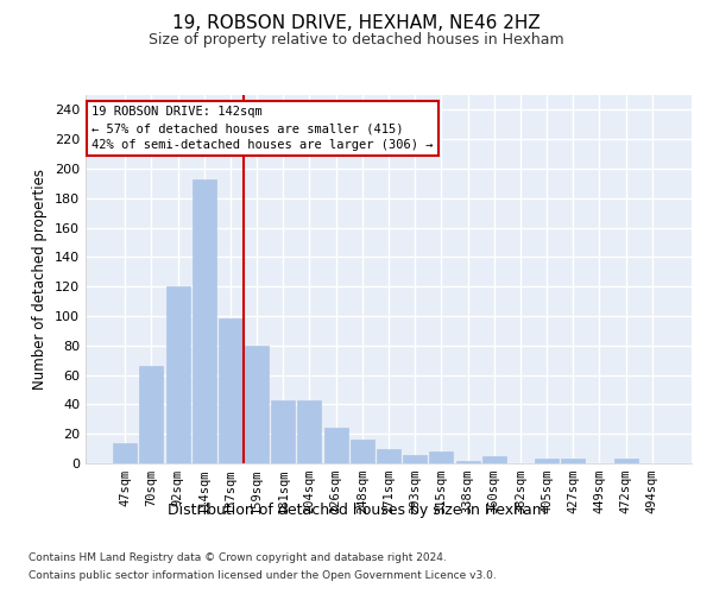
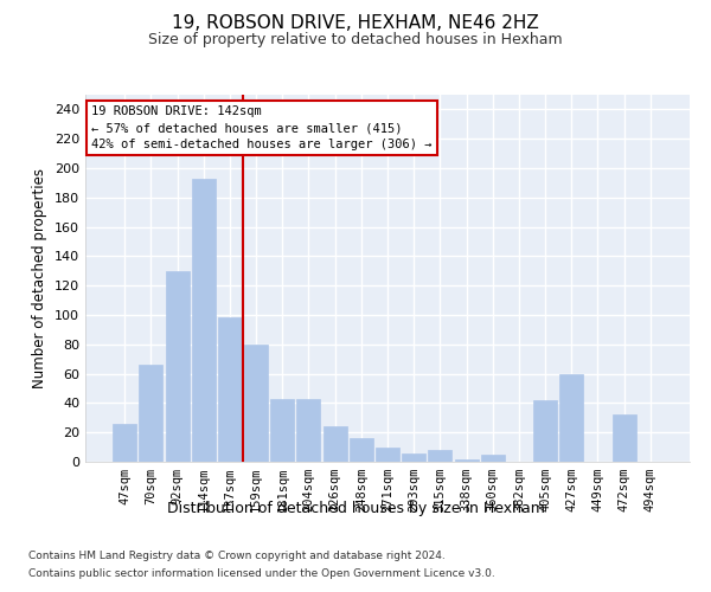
47sqm: 14 -> 26
92sqm: 120 -> 130
405sqm: 3 -> 42
427sqm: 3 -> 60
472sqm: 3 -> 32
